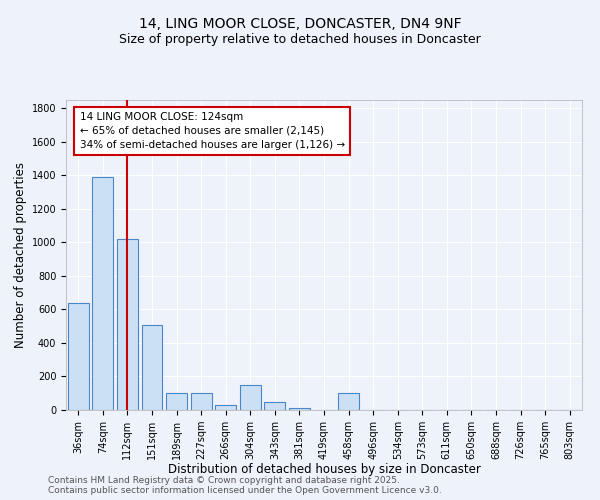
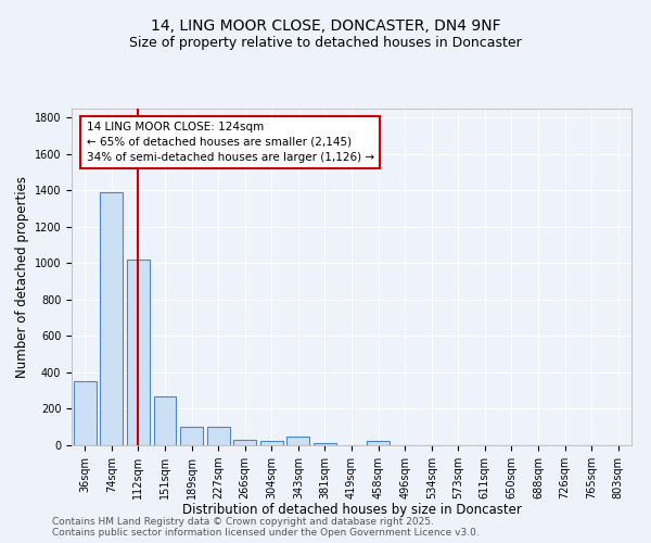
36sqm: 640 -> 350
151sqm: 510 -> 270
304sqm: 150 -> 20
458sqm: 100 -> 20
